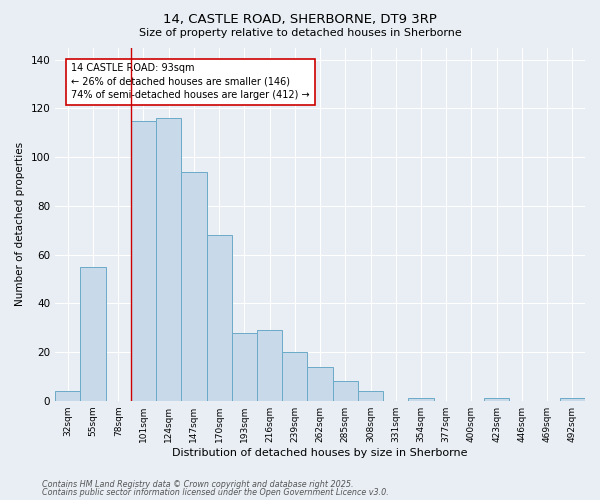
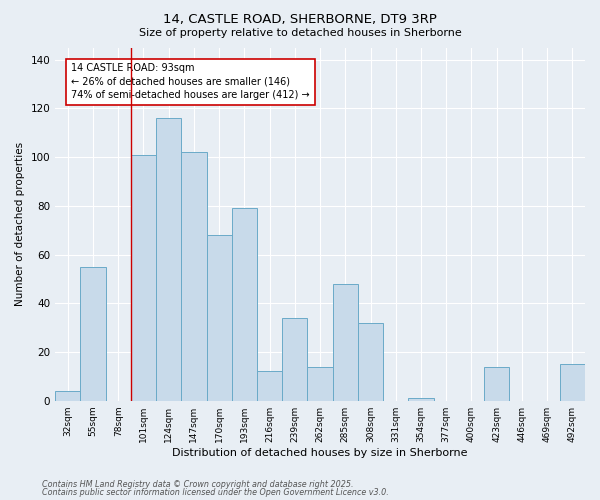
101sqm: 115 -> 101
147sqm: 94 -> 102
193sqm: 28 -> 79
216sqm: 29 -> 12
239sqm: 20 -> 34
285sqm: 8 -> 48
308sqm: 4 -> 32
423sqm: 1 -> 14
492sqm: 1 -> 15
